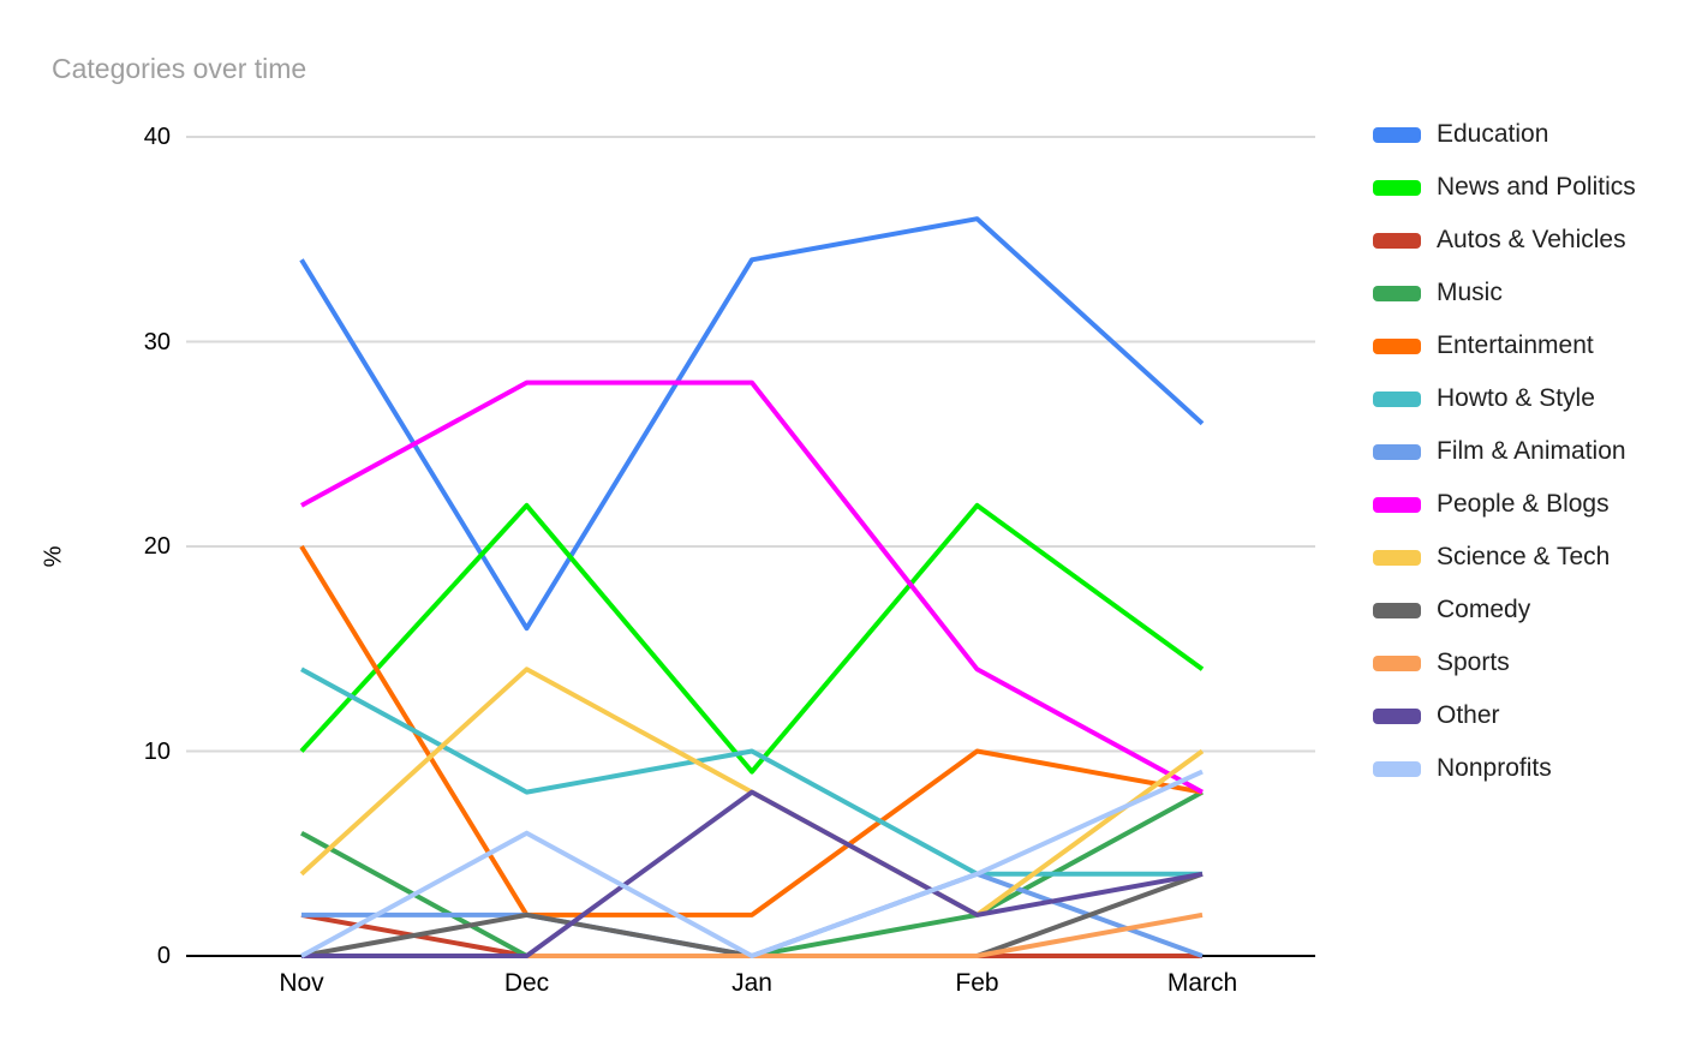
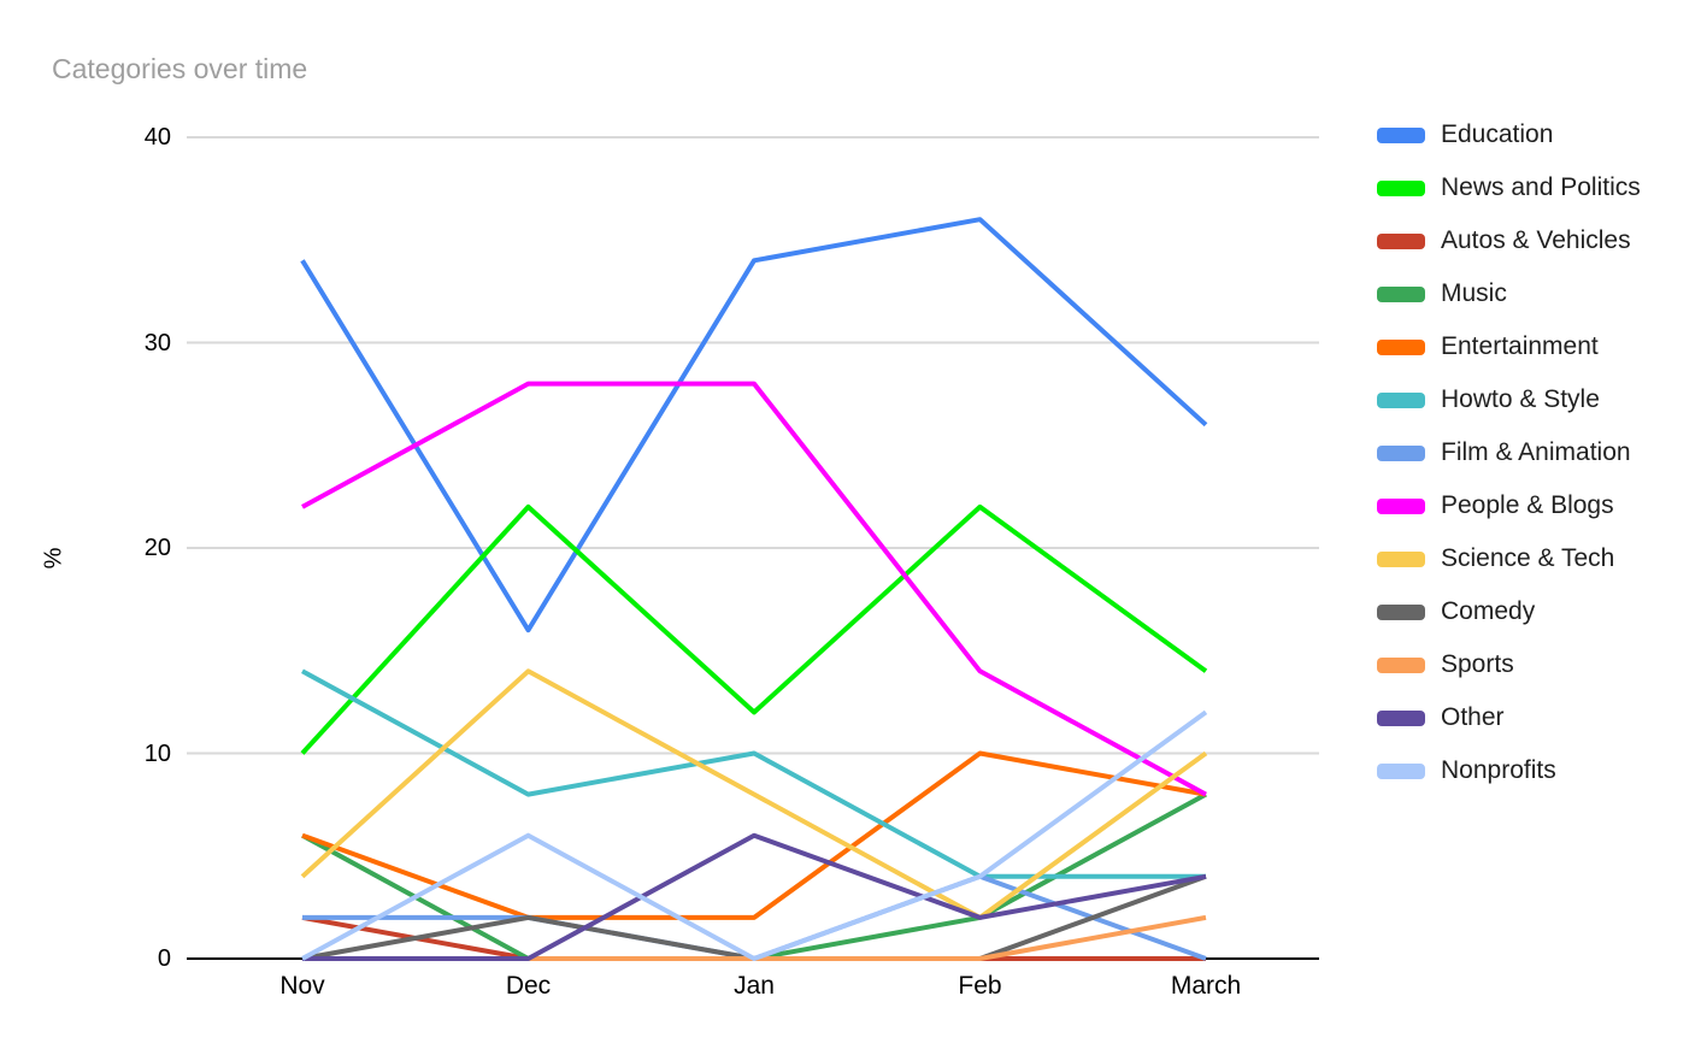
Entertainment/Nov: 20 -> 6
News and Politics/Jan: 9 -> 12
Other/Jan: 8 -> 6
Nonprofits/March: 9 -> 12
